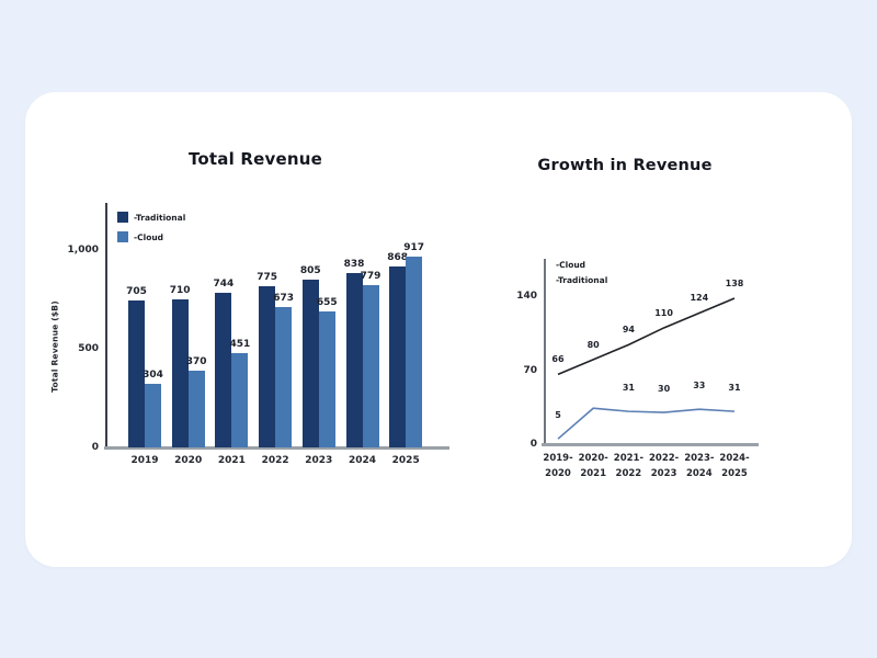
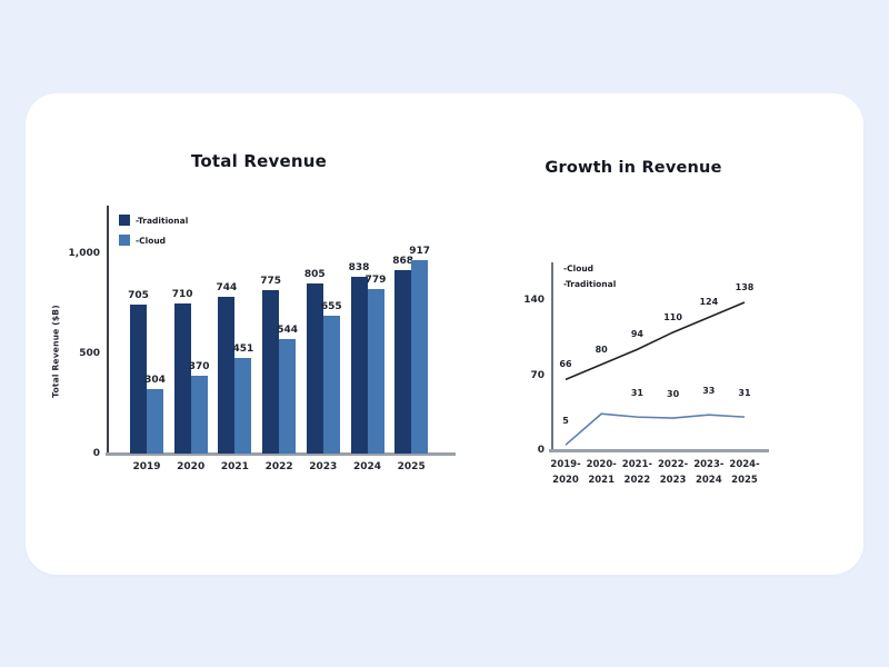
Total Revenue/-Cloud/2022: 673 -> 544
